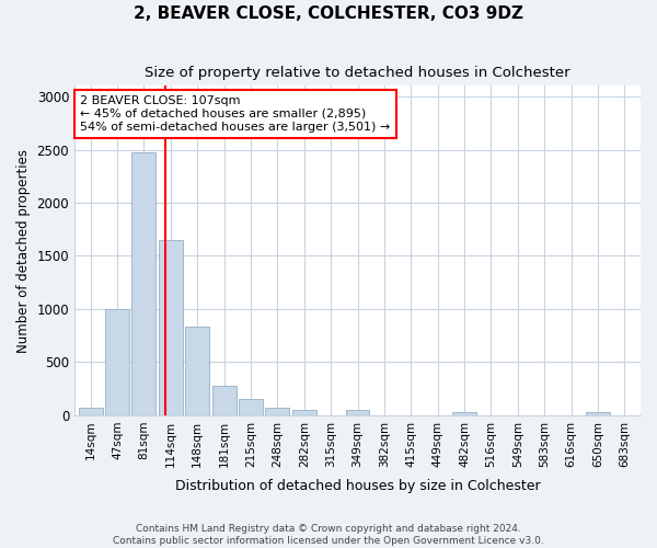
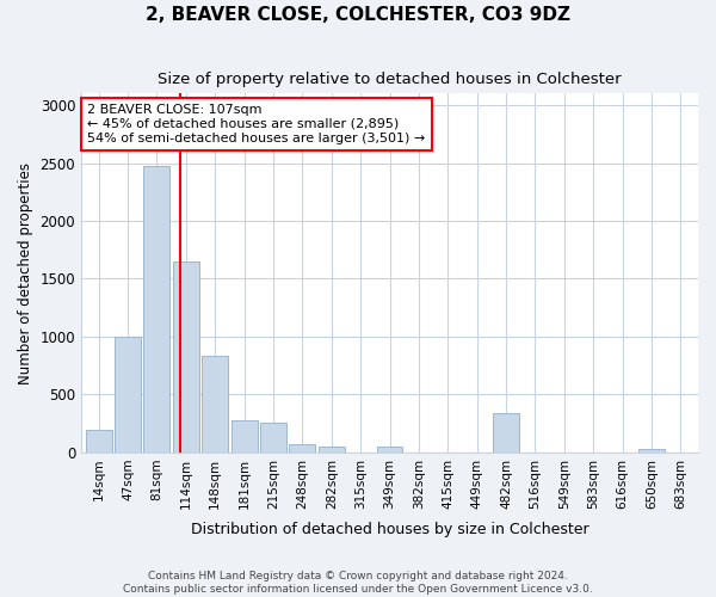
14sqm: 80 -> 200
215sqm: 150 -> 260
482sqm: 30 -> 340
